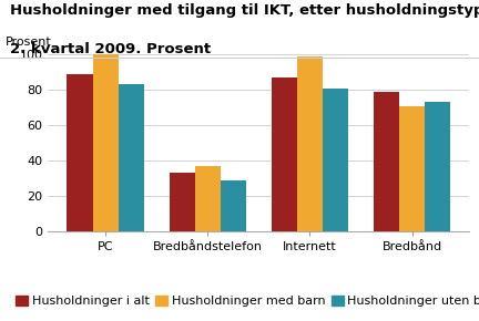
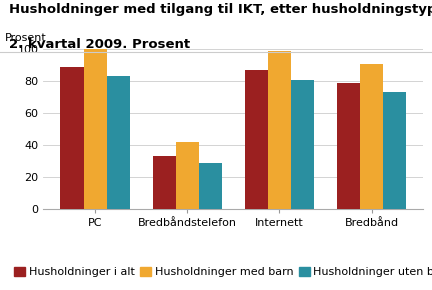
Husholdninger med barn/Bredbåndstelefon: 37 -> 42
Husholdninger med barn/Bredbånd: 71 -> 91
